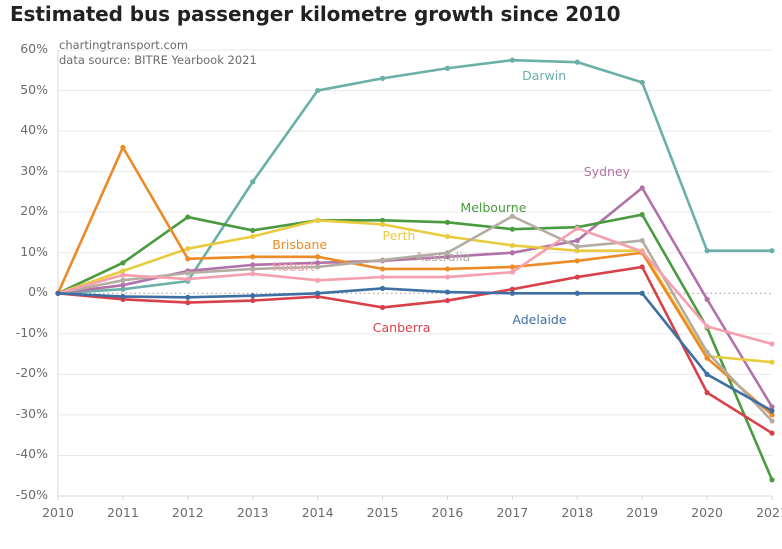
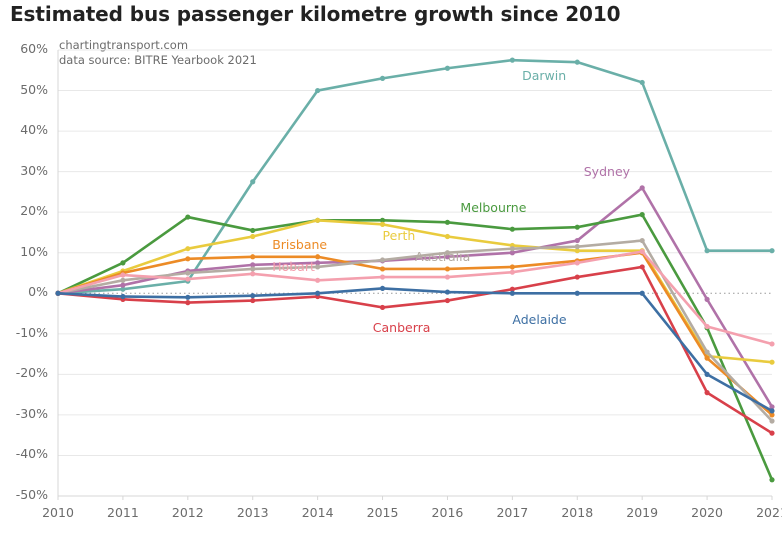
Brisbane/2011: 36% -> 5%
Australia/2017: 19% -> 11%
Hobart/2018: 16% -> 8%
